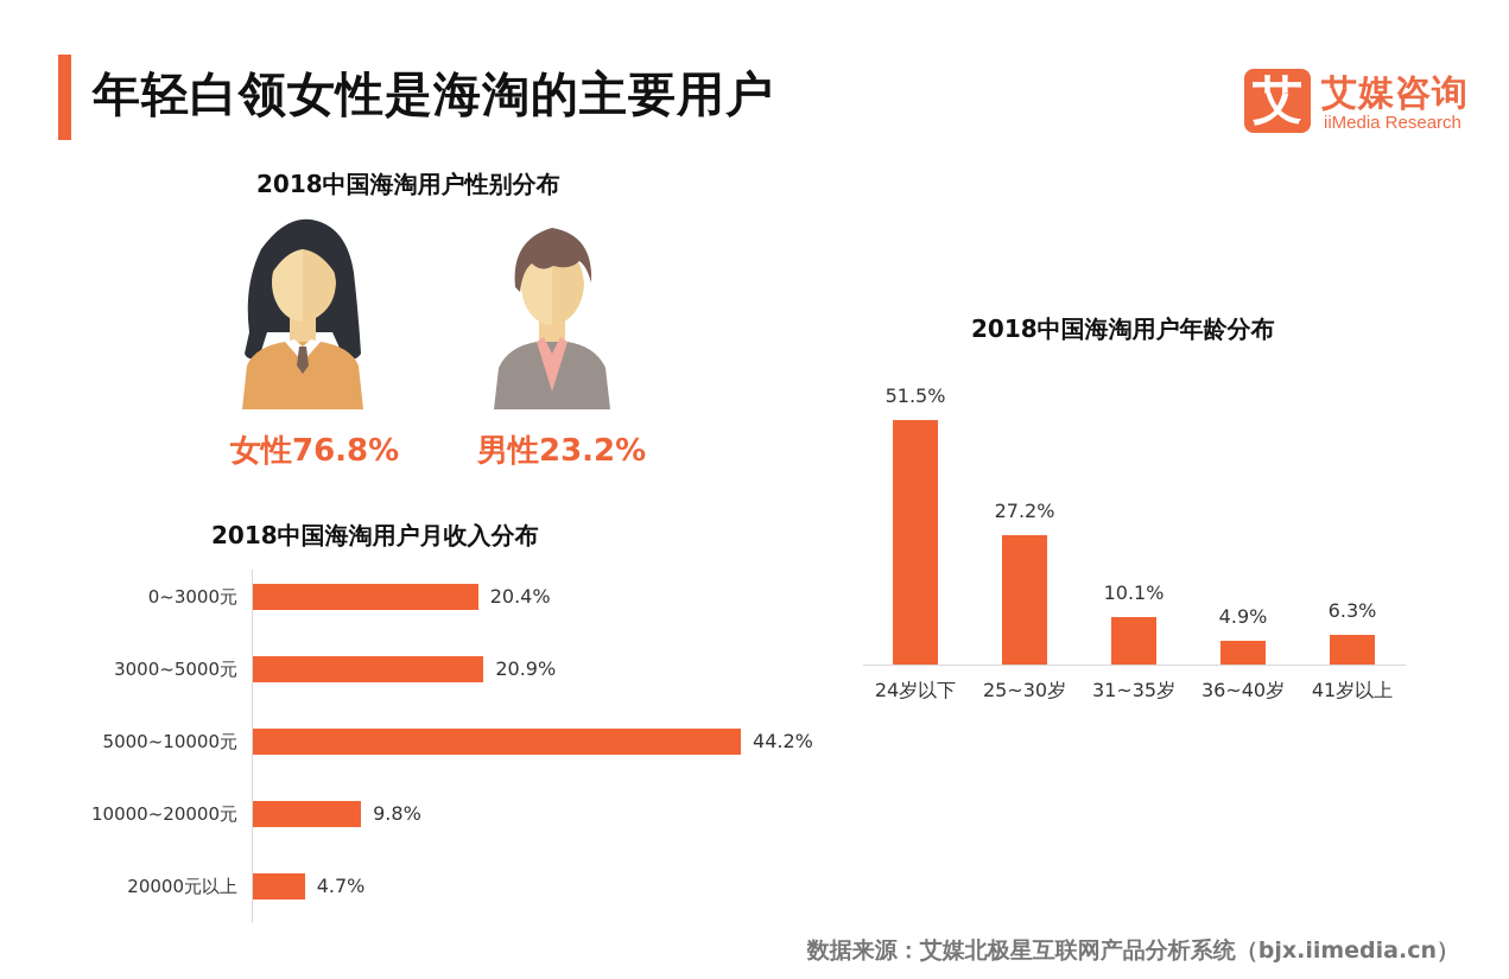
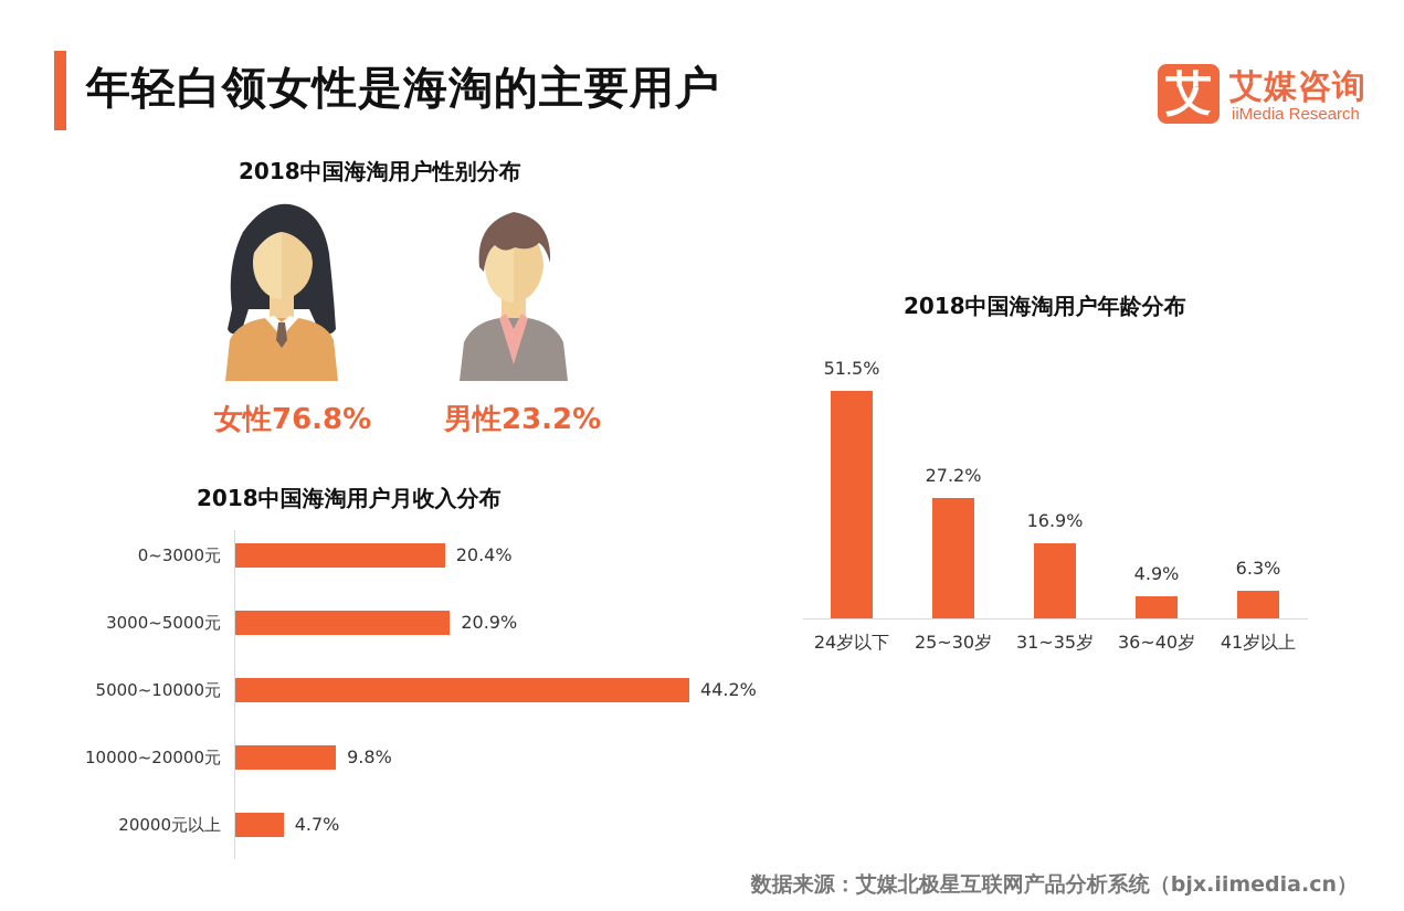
2018中国海淘用户年龄分布/31~35岁: 10.1% -> 16.9%
